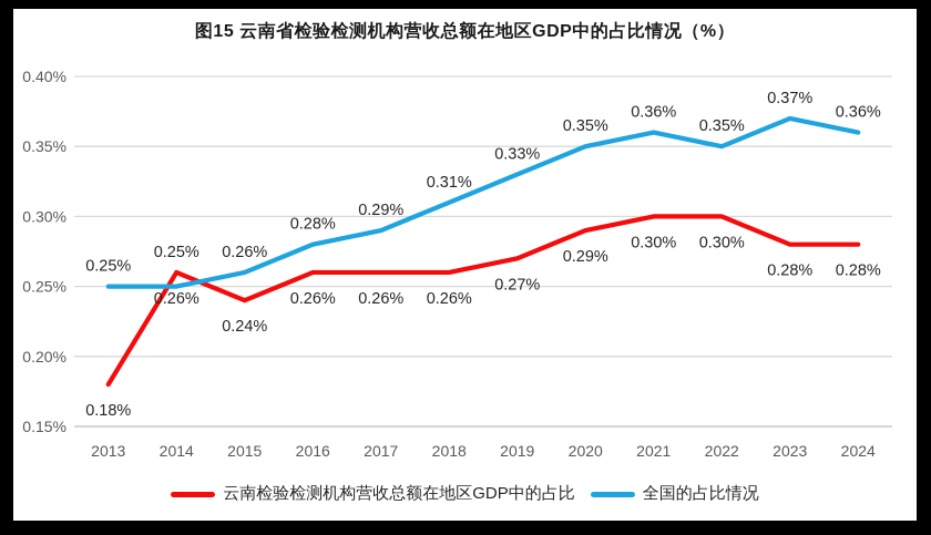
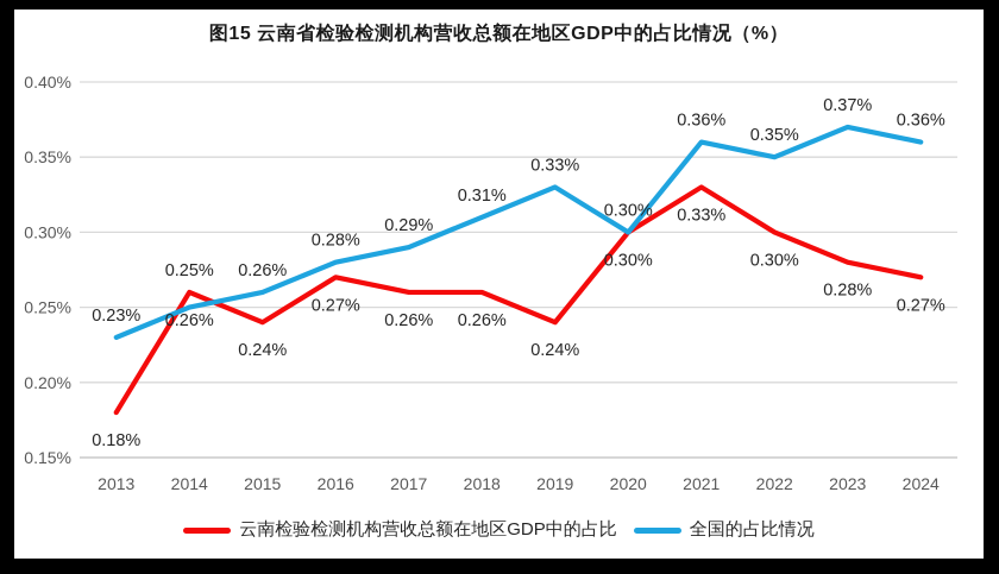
全国的占比情况/2013: 0.25% -> 0.23%
云南检验检测机构营收总额在地区GDP中的占比/2016: 0.26% -> 0.27%
云南检验检测机构营收总额在地区GDP中的占比/2019: 0.27% -> 0.24%
云南检验检测机构营收总额在地区GDP中的占比/2020: 0.29% -> 0.30%
全国的占比情况/2020: 0.35% -> 0.30%
云南检验检测机构营收总额在地区GDP中的占比/2021: 0.30% -> 0.33%
云南检验检测机构营收总额在地区GDP中的占比/2024: 0.28% -> 0.27%
